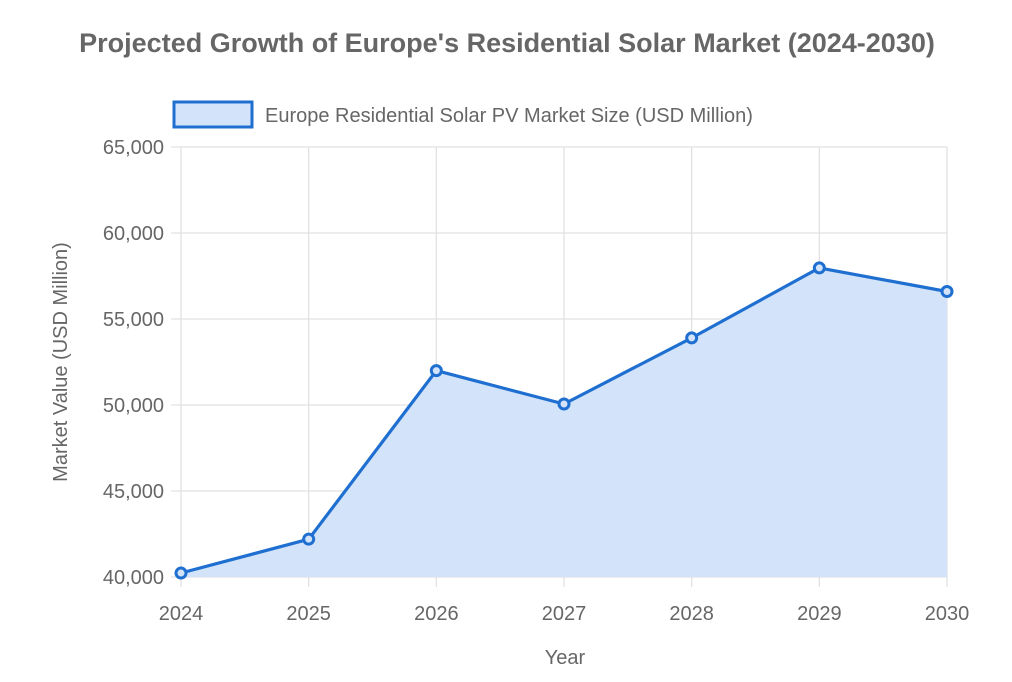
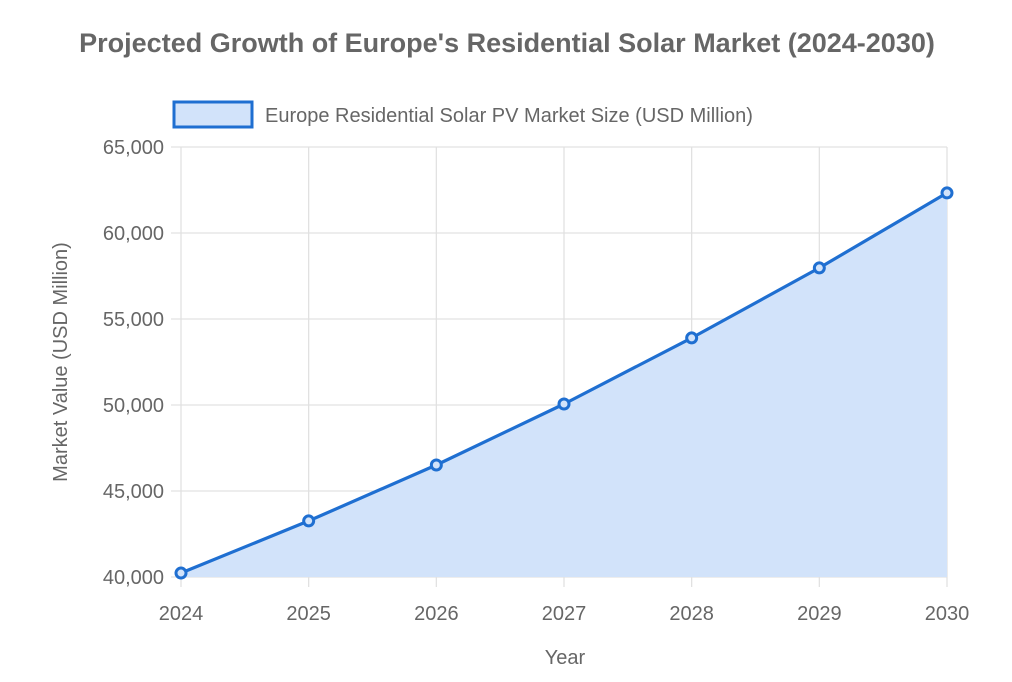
2025: 42200 -> 43300
2026: 52000 -> 46500
2030: 56600 -> 62300
